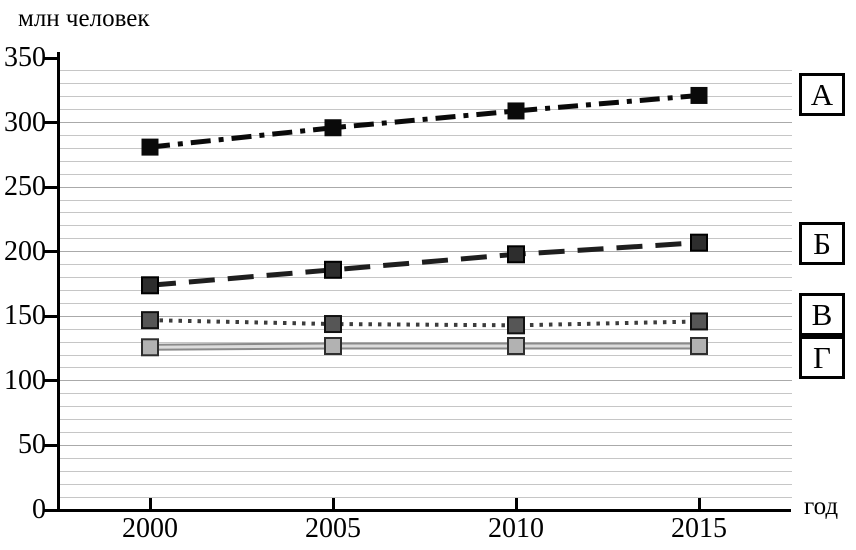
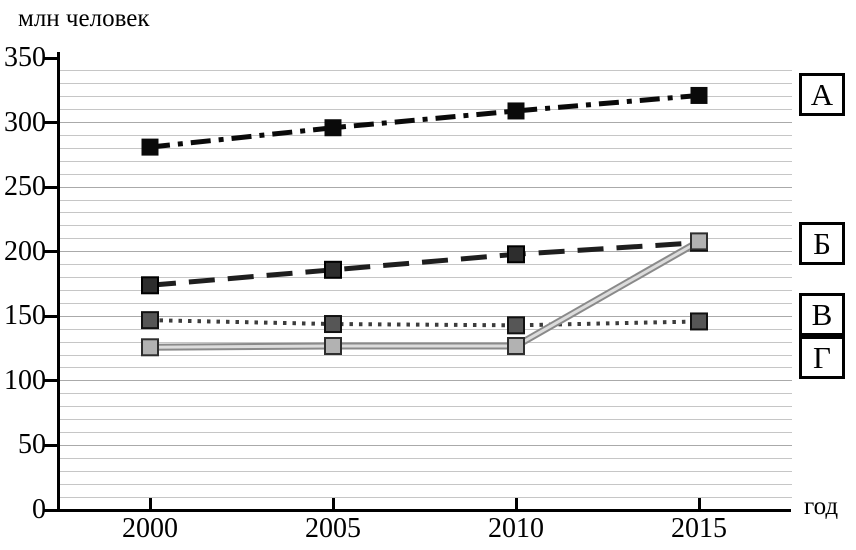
Г/2015: 127 -> 208
